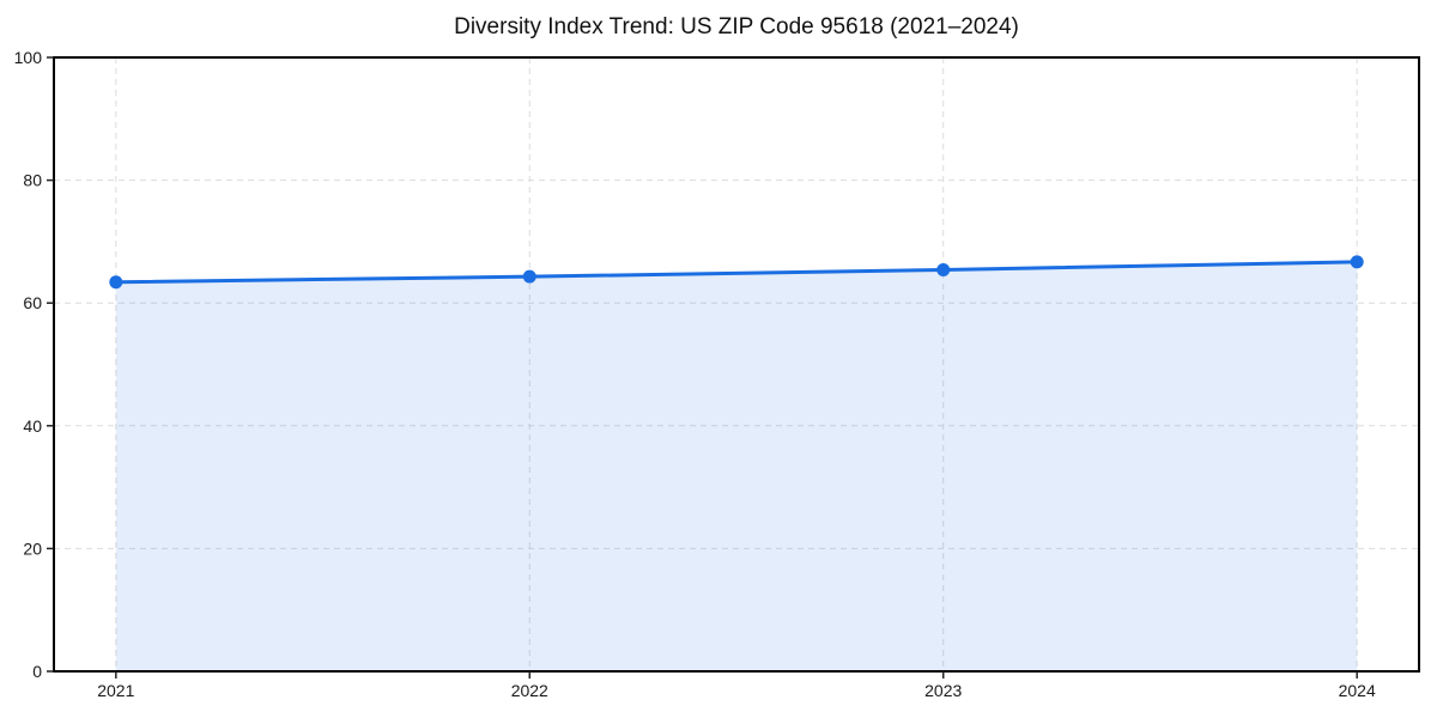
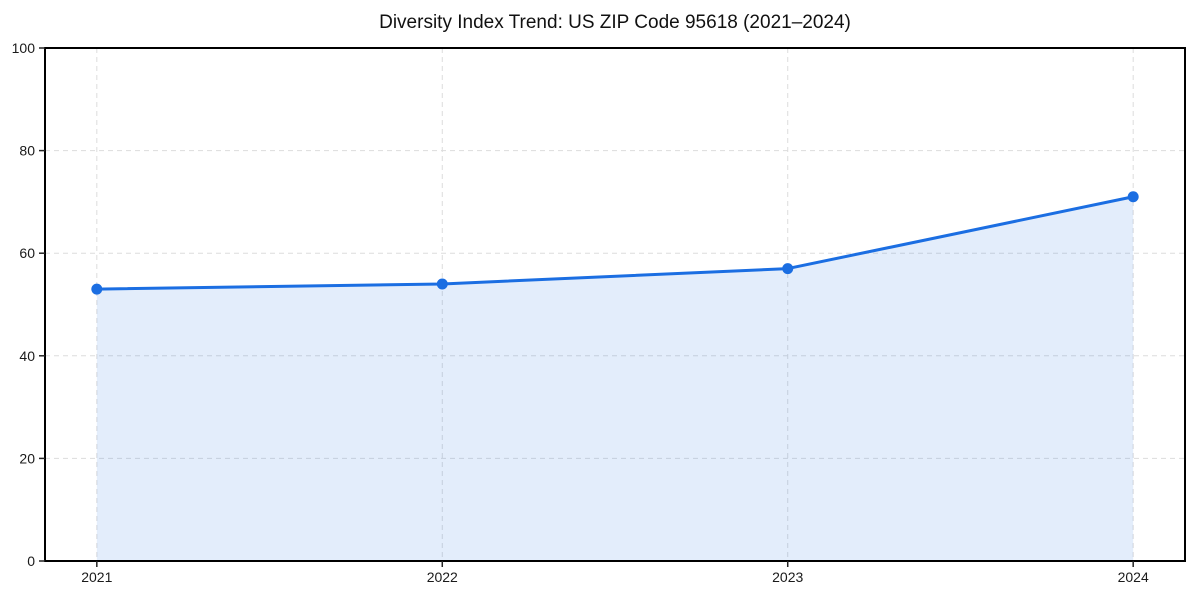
2021: 63 -> 53
2022: 64 -> 54
2023: 65 -> 57
2024: 67 -> 71
